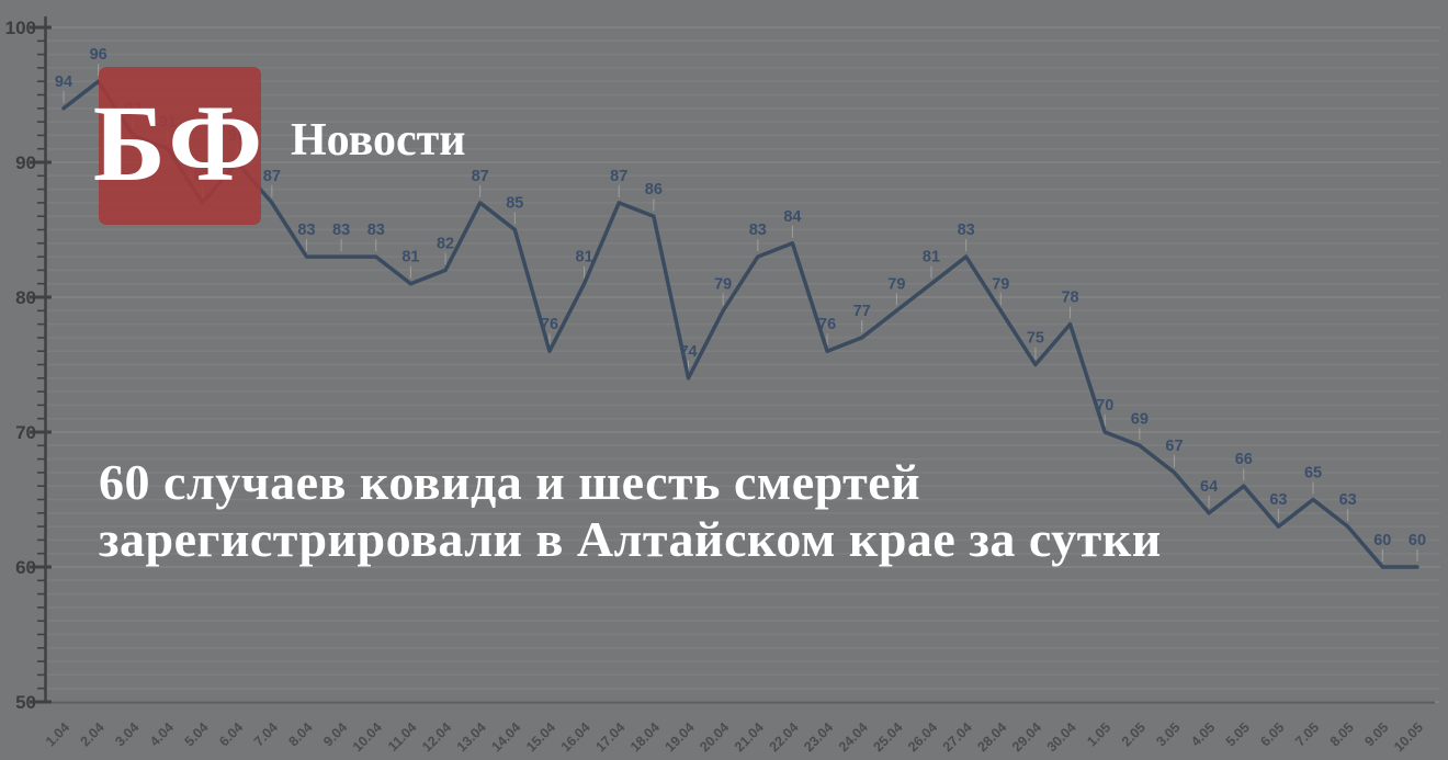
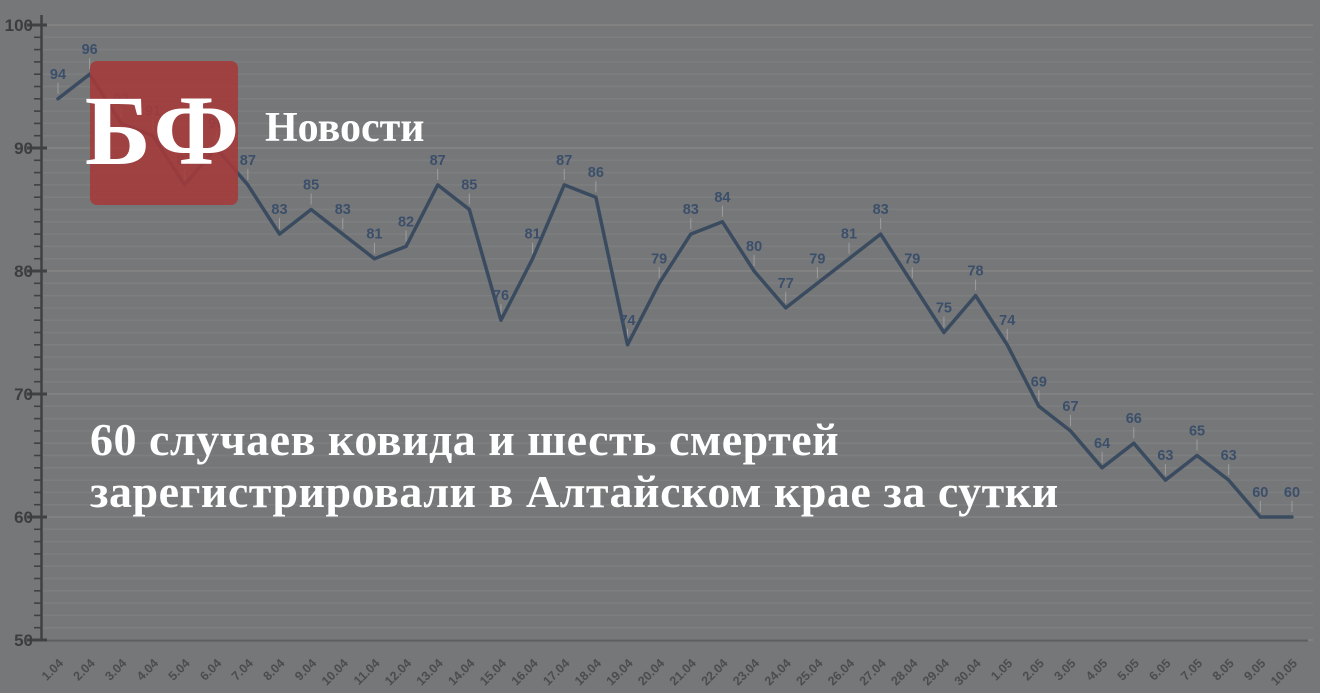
9.04: 83 -> 85
23.04: 76 -> 80
1.05: 70 -> 74
